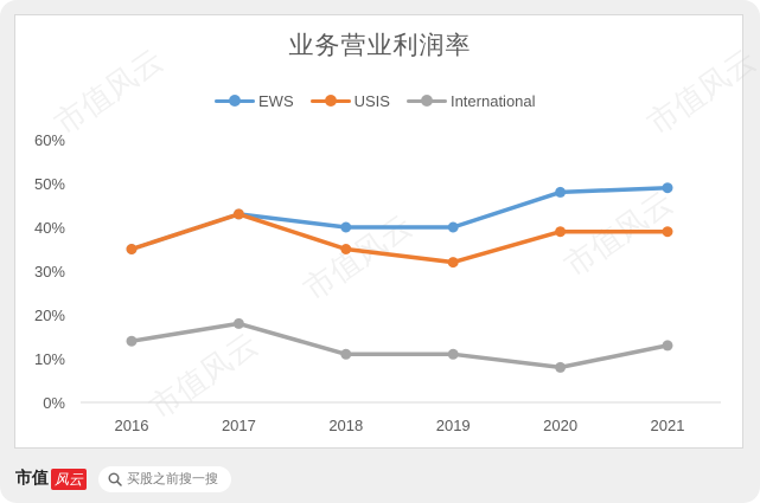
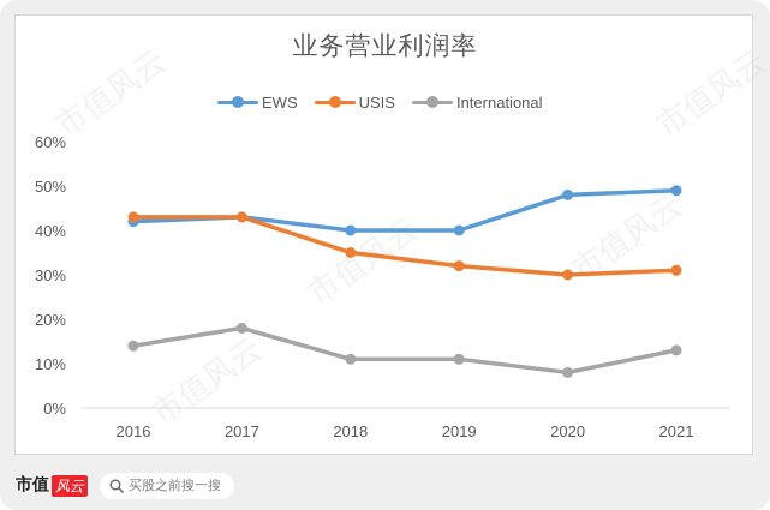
EWS/2016: 35% -> 42%
USIS/2016: 35% -> 43%
USIS/2020: 39% -> 30%
USIS/2021: 39% -> 31%
